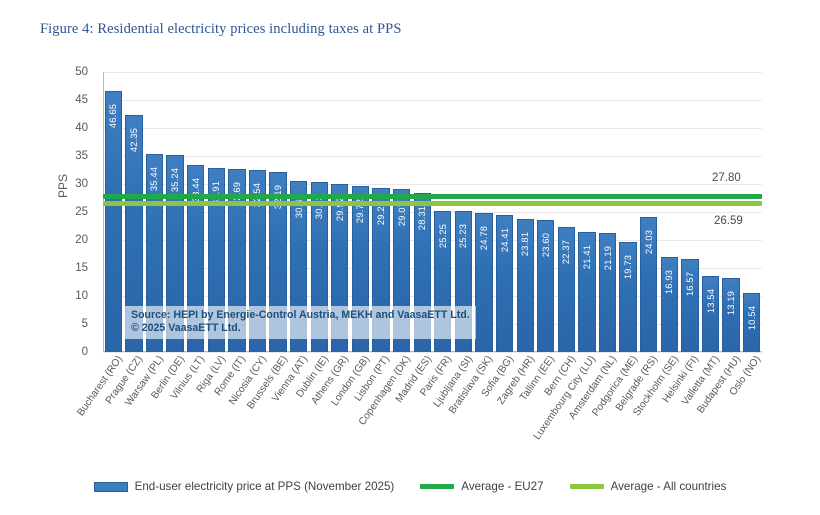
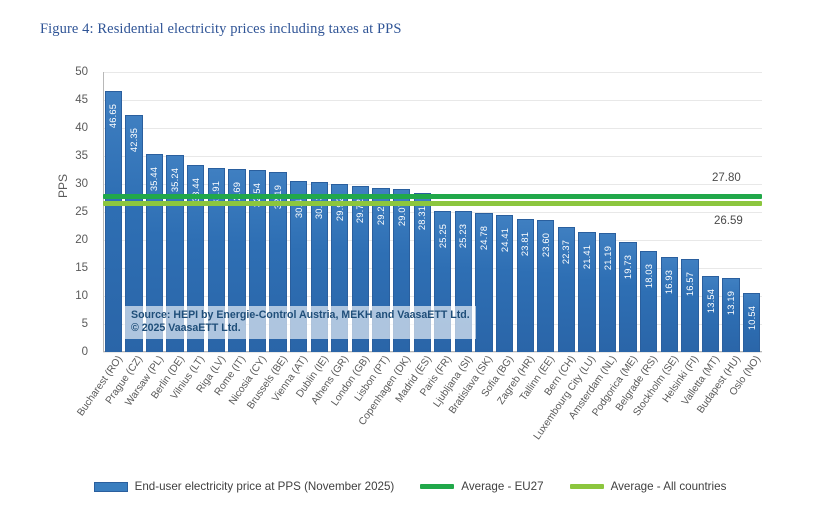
Belgrade (RS): 24.03 -> 18.03
